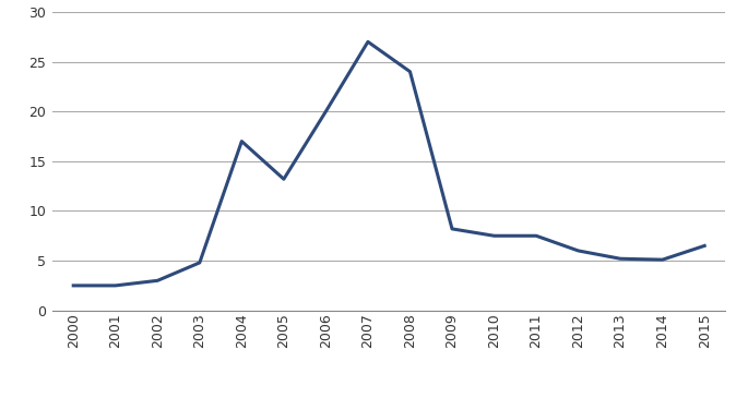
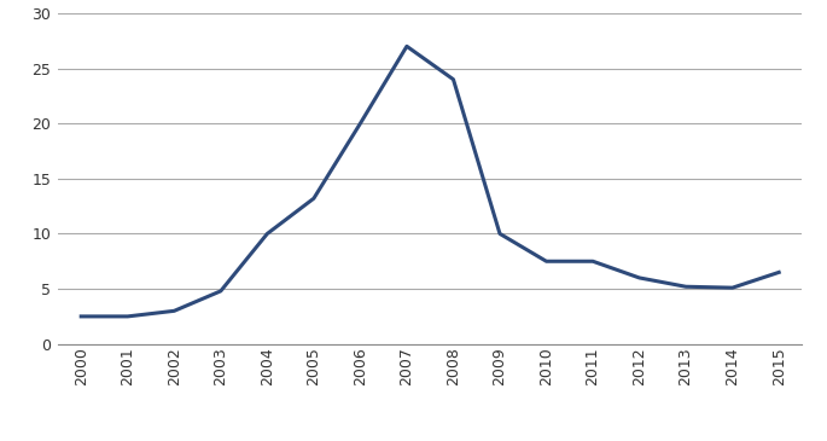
2004: 17.0 -> 10.0
2009: 8.2 -> 10.0
